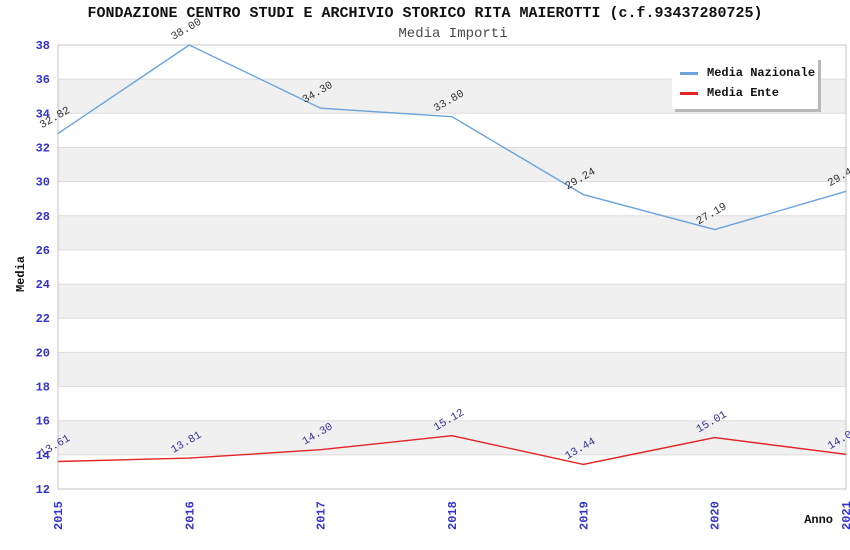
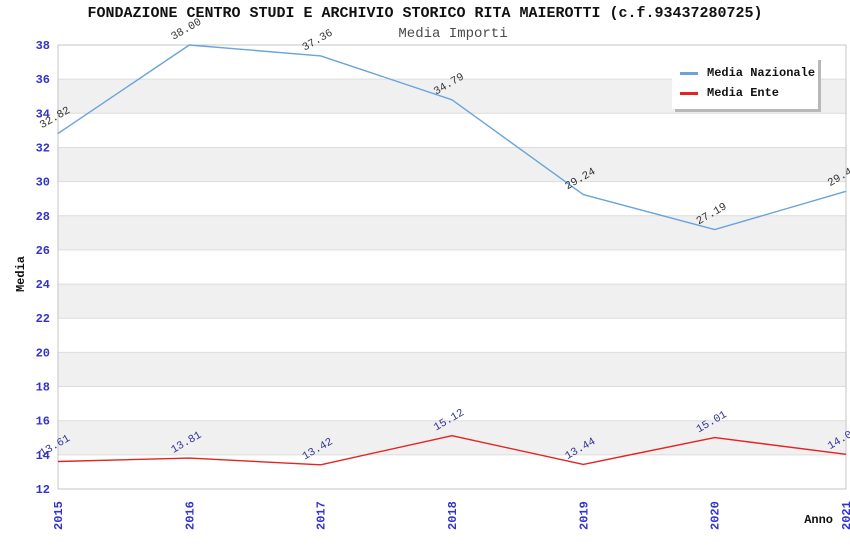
Media Nazionale/2017: 34.30 -> 37.36
Media Ente/2017: 14.30 -> 13.42
Media Nazionale/2018: 33.80 -> 34.79
